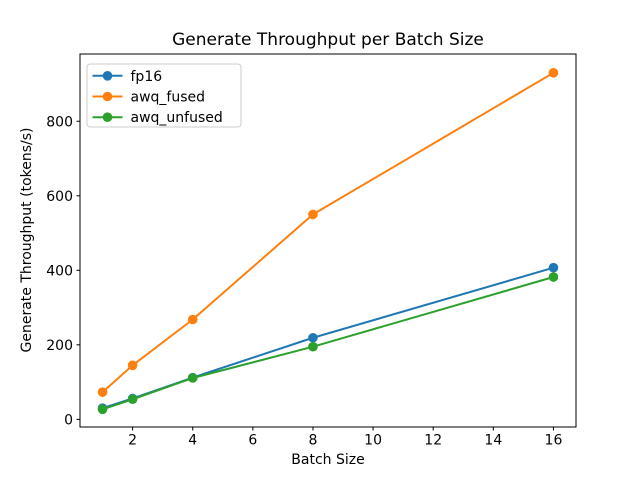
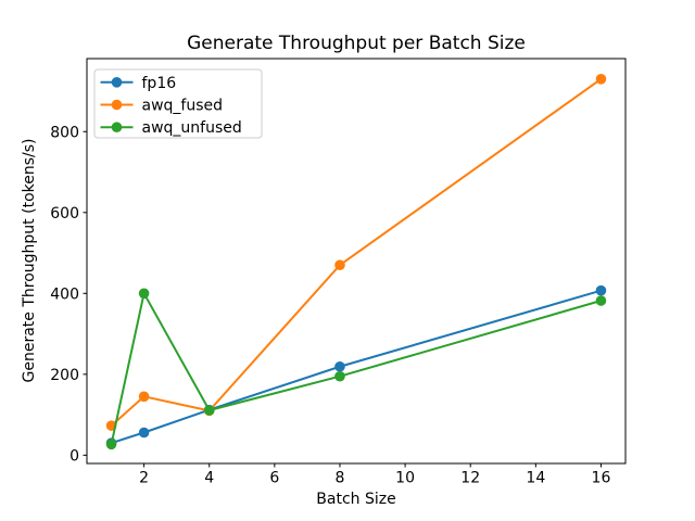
awq_unfused/2: 50 -> 400
awq_fused/4: 270 -> 110
awq_fused/8: 550 -> 470
